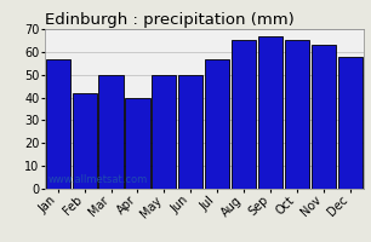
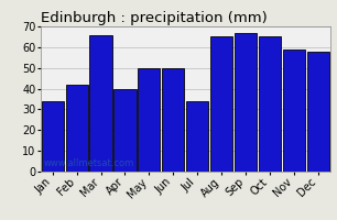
Jan: 57 -> 34
Mar: 50 -> 66
Jul: 57 -> 34
Nov: 63 -> 59
